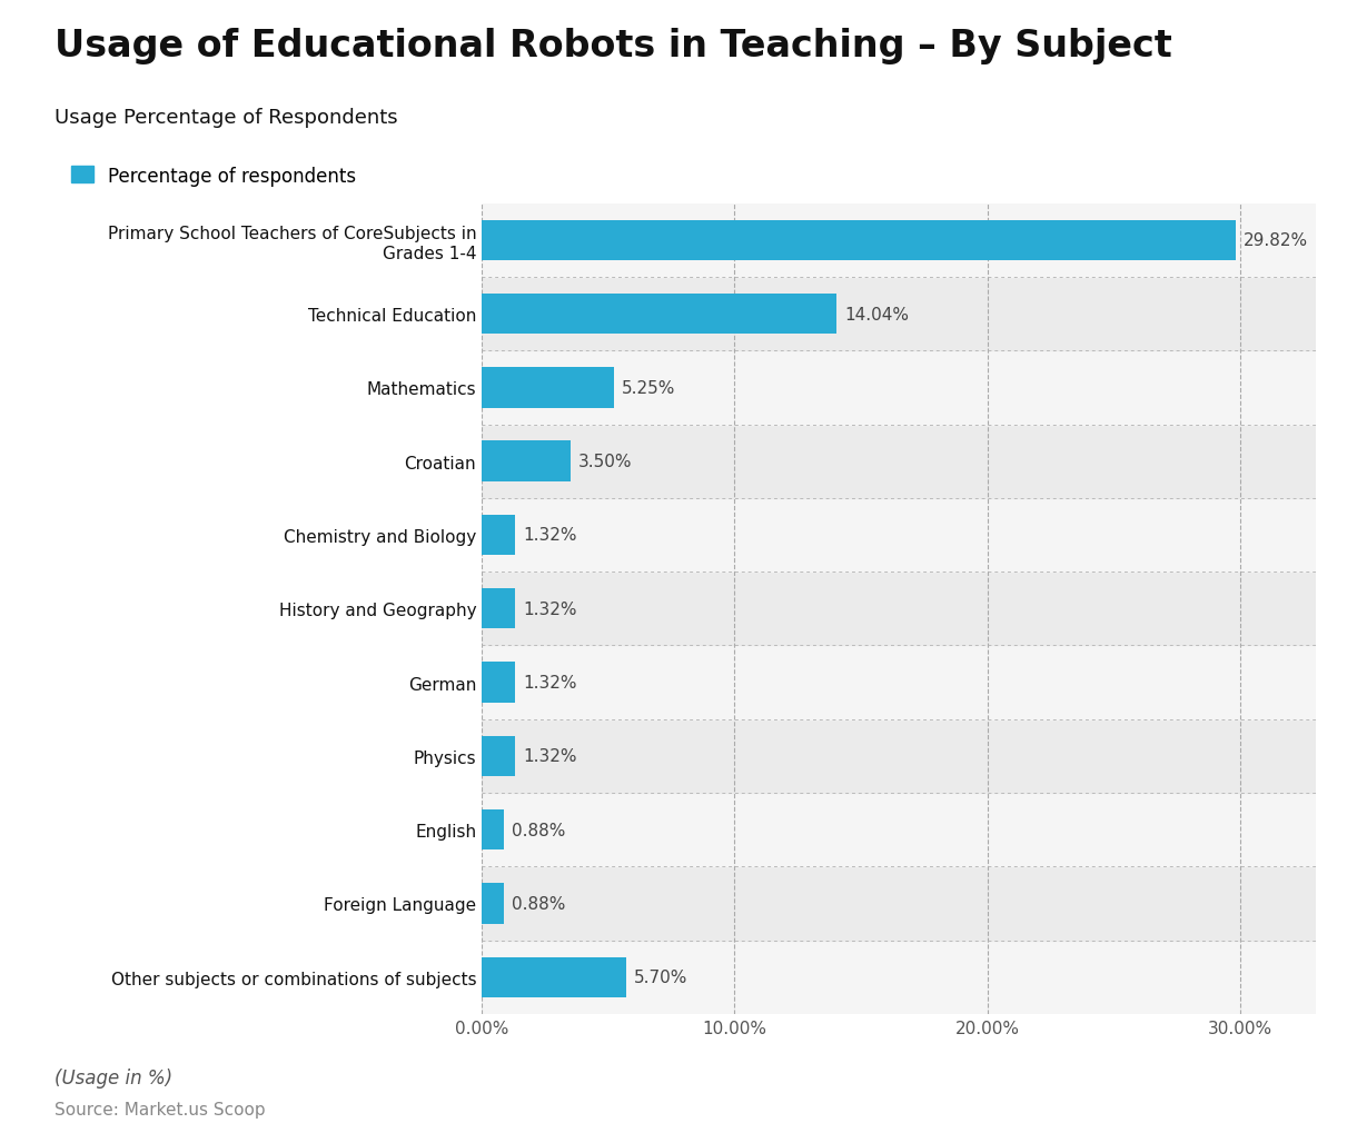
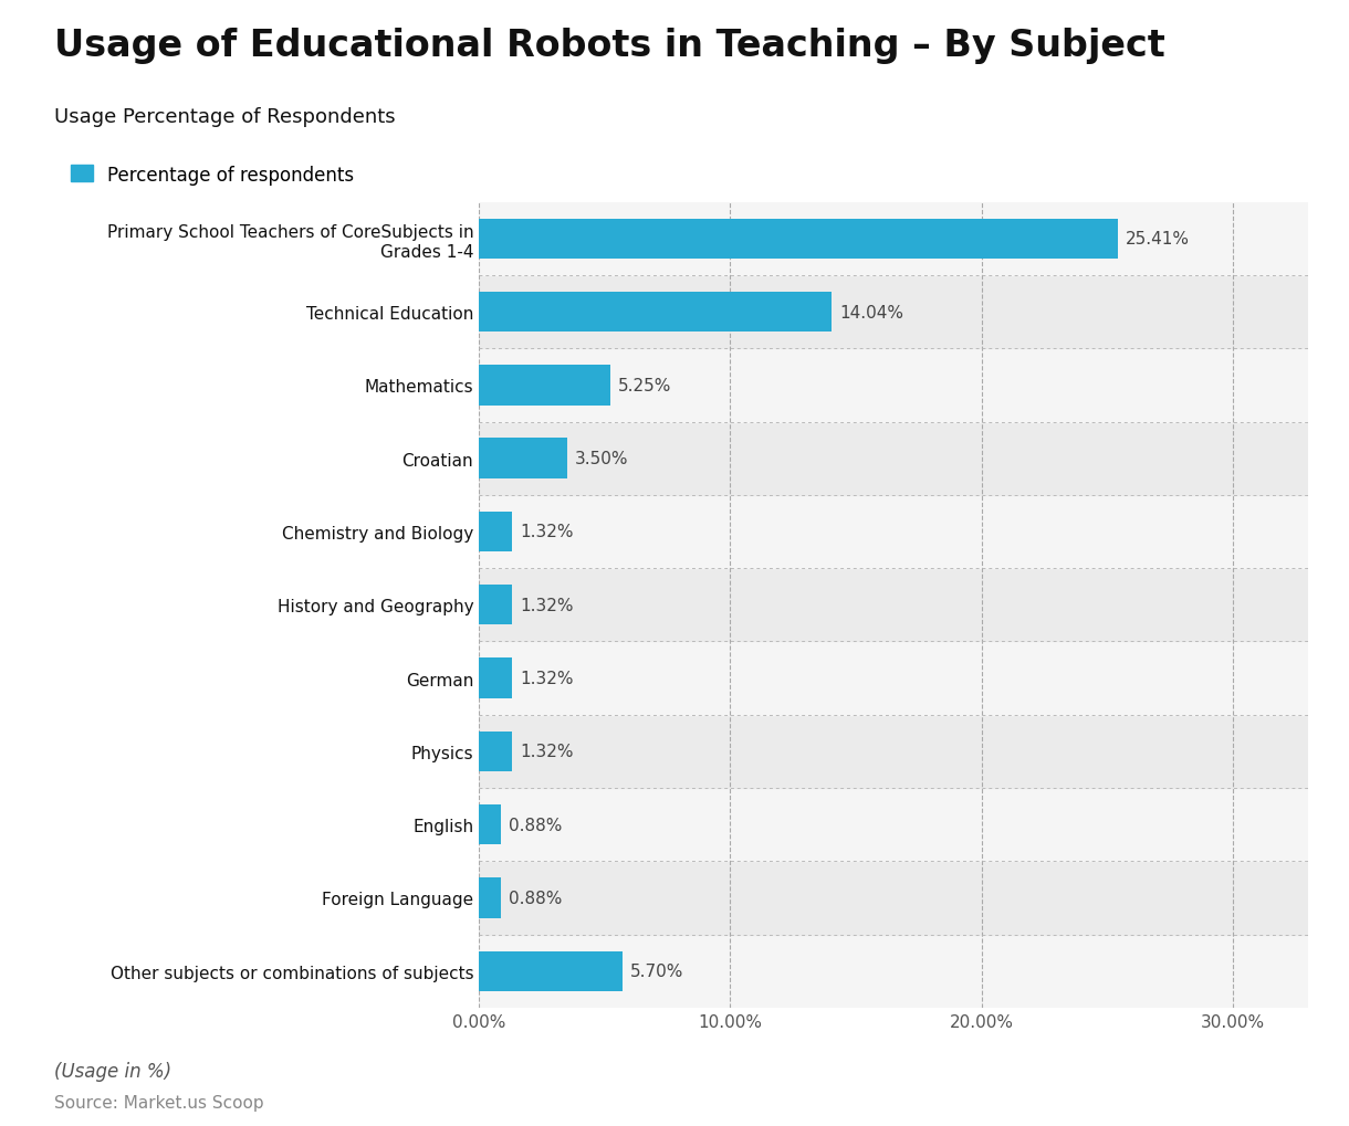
Primary School Teachers of CoreSubjects in Grades 1-4: 29.82% -> 25.41%
